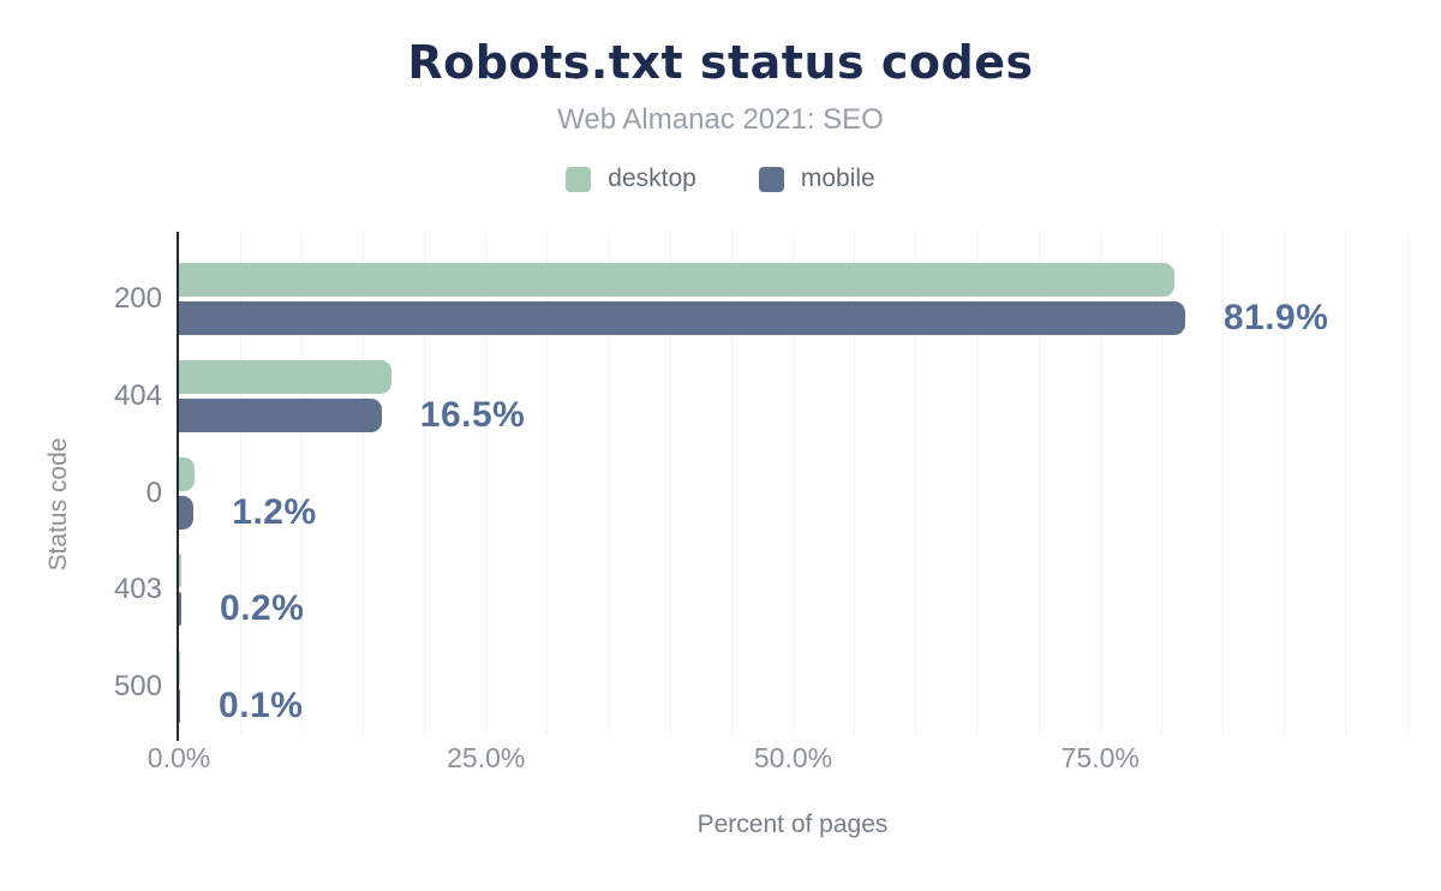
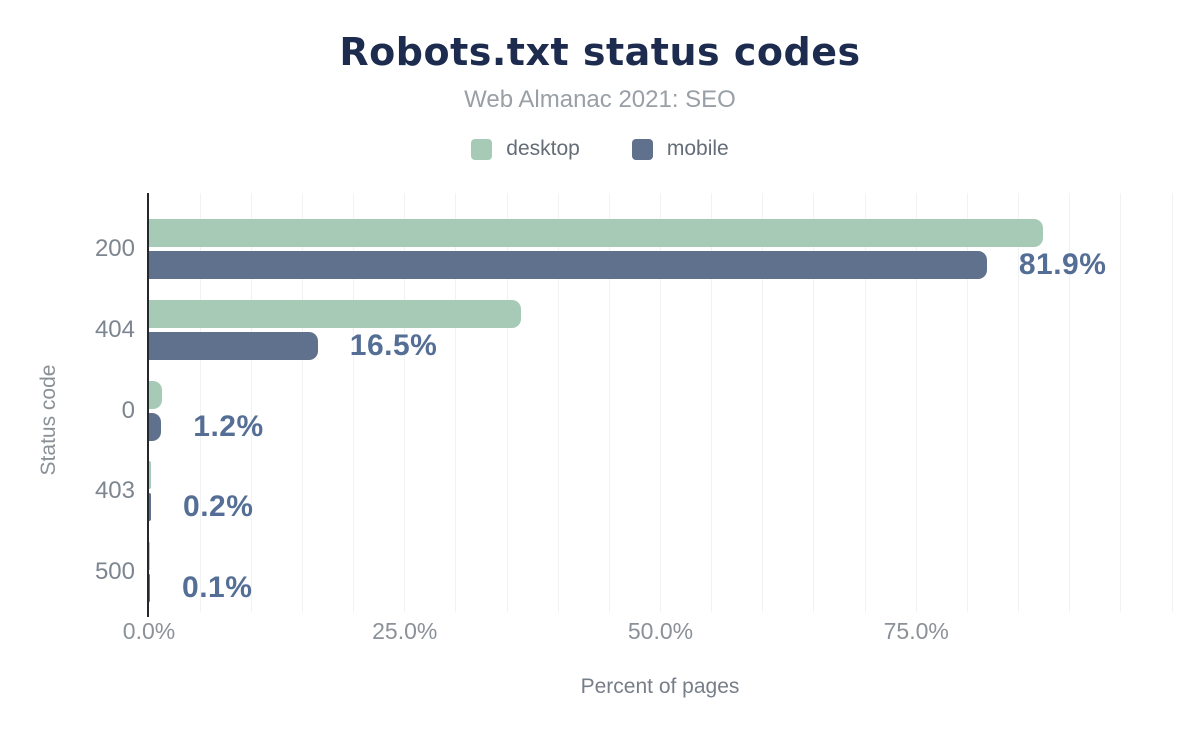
desktop/200: 81.0% -> 87.4%
desktop/404: 17.3% -> 36.4%
